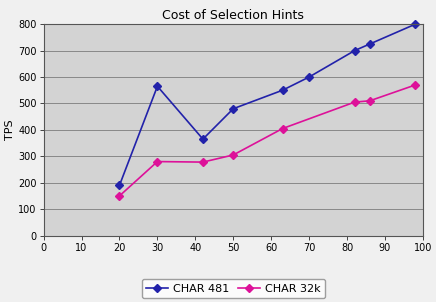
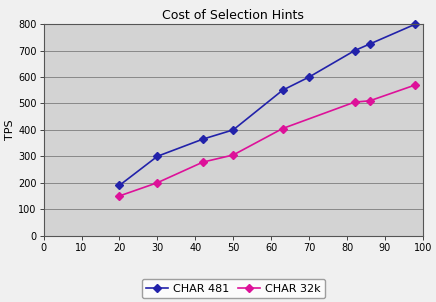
CHAR 481/30: 565 -> 300
CHAR 32k/30: 280 -> 200
CHAR 481/50: 480 -> 400
